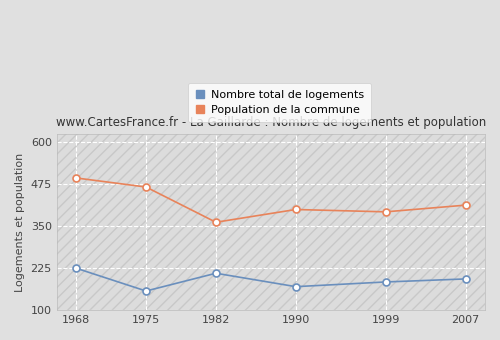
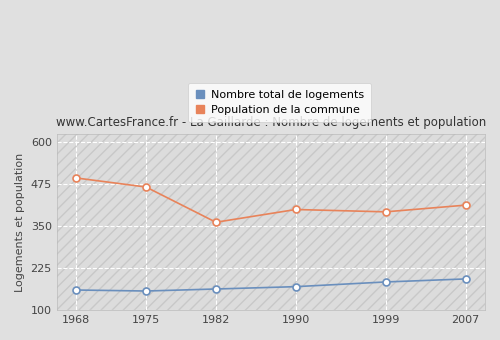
Nombre total de logements/1968: 225 -> 160
Nombre total de logements/1982: 210 -> 163
